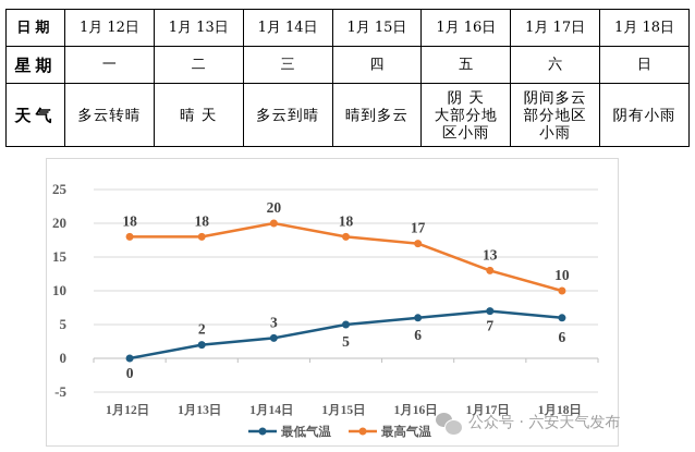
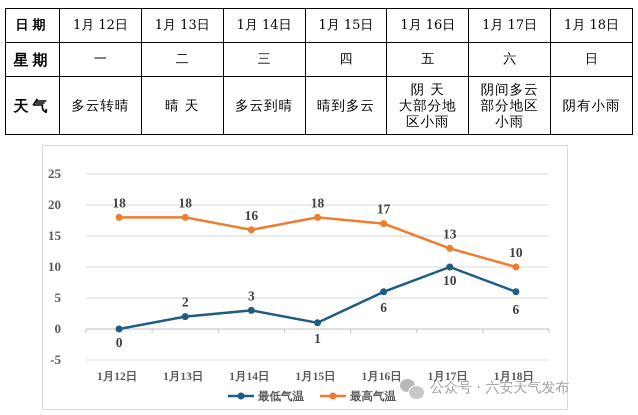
最高气温/1月14日: 20 -> 16
最低气温/1月15日: 5 -> 1
最低气温/1月17日: 7 -> 10
